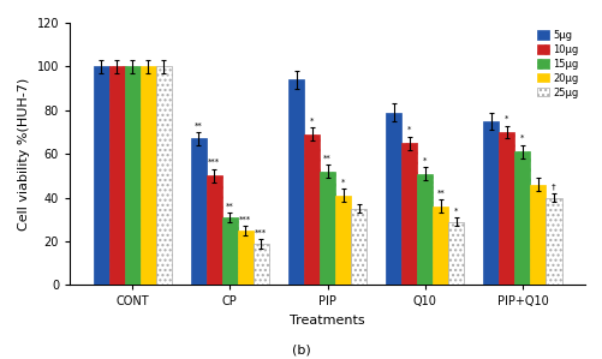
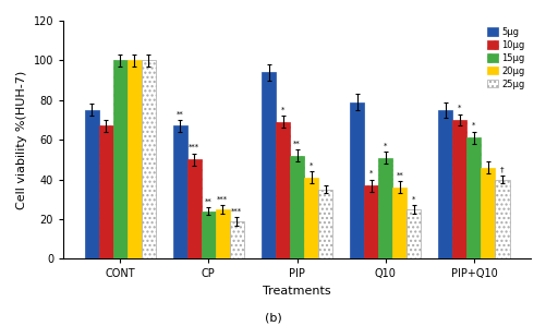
5μg/CONT: 100 -> 75
10μg/CONT: 100 -> 67
15μg/CP: 31 -> 24
10μg/Q10: 65 -> 37
25μg/Q10: 29 -> 25
